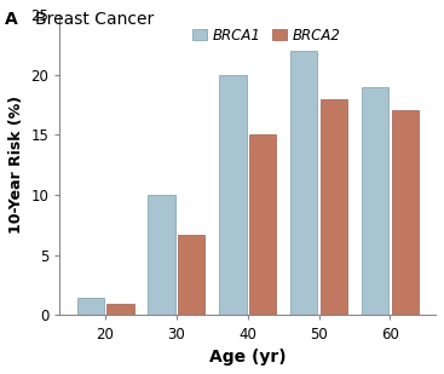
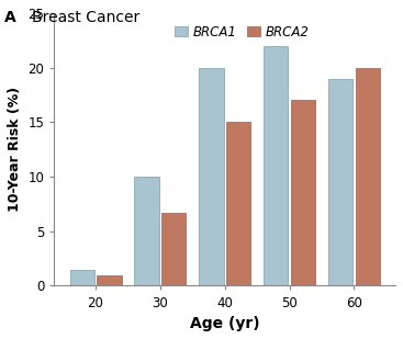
BRCA2/50: 18.0 -> 17.0
BRCA2/60: 17.0 -> 20.0
